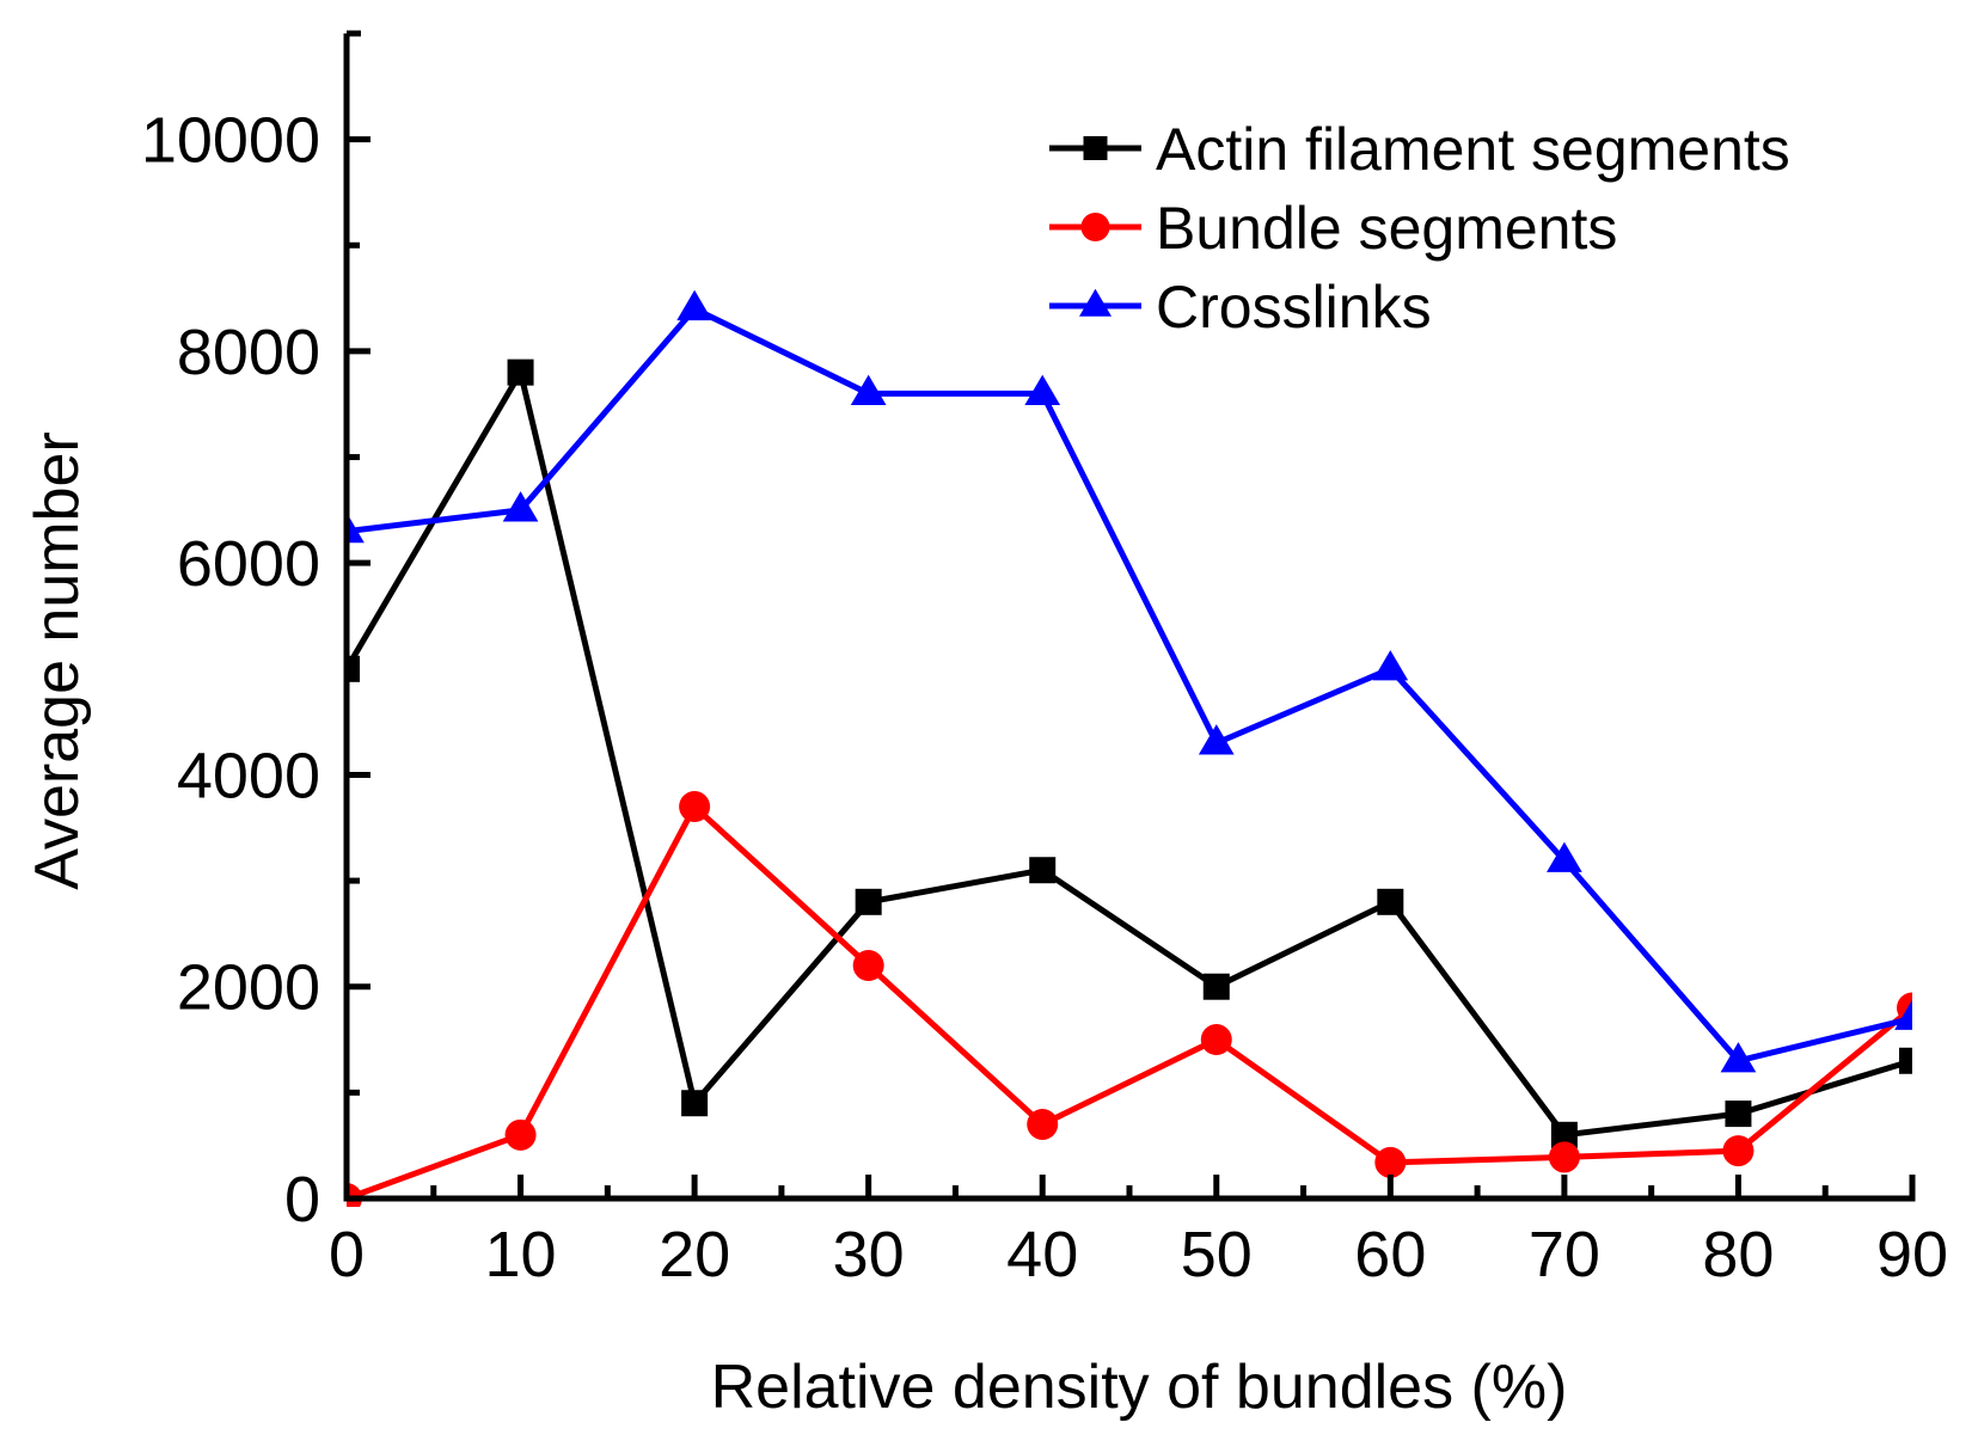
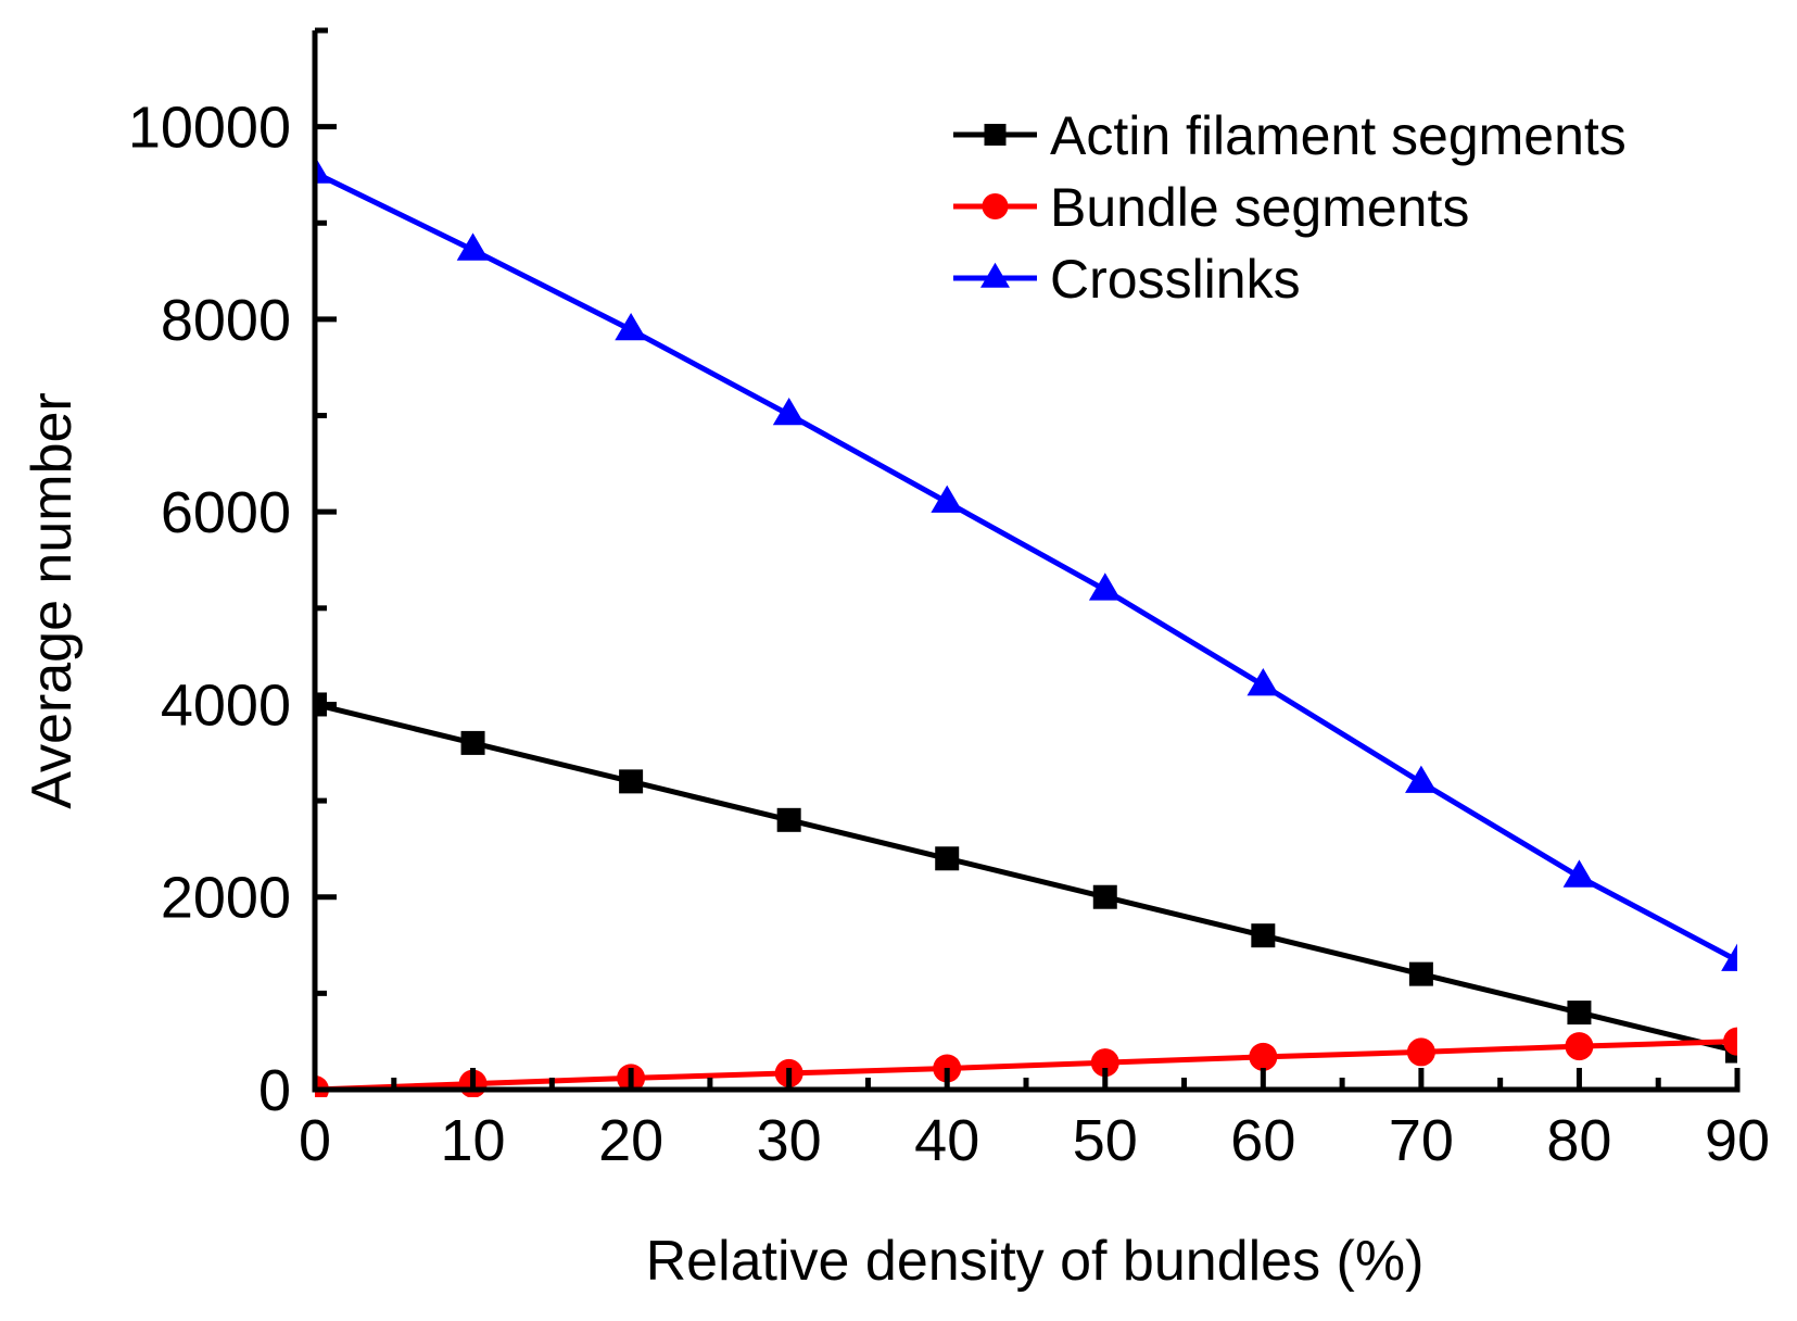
Actin filament segments/0: 5000 -> 4000
Crosslinks/0: 6300 -> 9500
Actin filament segments/10: 7800 -> 3600
Bundle segments/10: 600 -> 100
Crosslinks/10: 6500 -> 8700
Actin filament segments/20: 900 -> 3200
Bundle segments/20: 3700 -> 100
Crosslinks/20: 8400 -> 7900
Bundle segments/30: 2200 -> 200
Crosslinks/30: 7600 -> 7000
Actin filament segments/40: 3100 -> 2400
Bundle segments/40: 700 -> 200
Crosslinks/40: 7600 -> 6100
Bundle segments/50: 1500 -> 300
Crosslinks/50: 4300 -> 5200
Actin filament segments/60: 2800 -> 1600
Crosslinks/60: 5000 -> 4200
Actin filament segments/70: 600 -> 1200
Crosslinks/80: 1300 -> 2200
Actin filament segments/90: 1300 -> 400
Bundle segments/90: 1800 -> 500
Crosslinks/90: 1700 -> 1300
